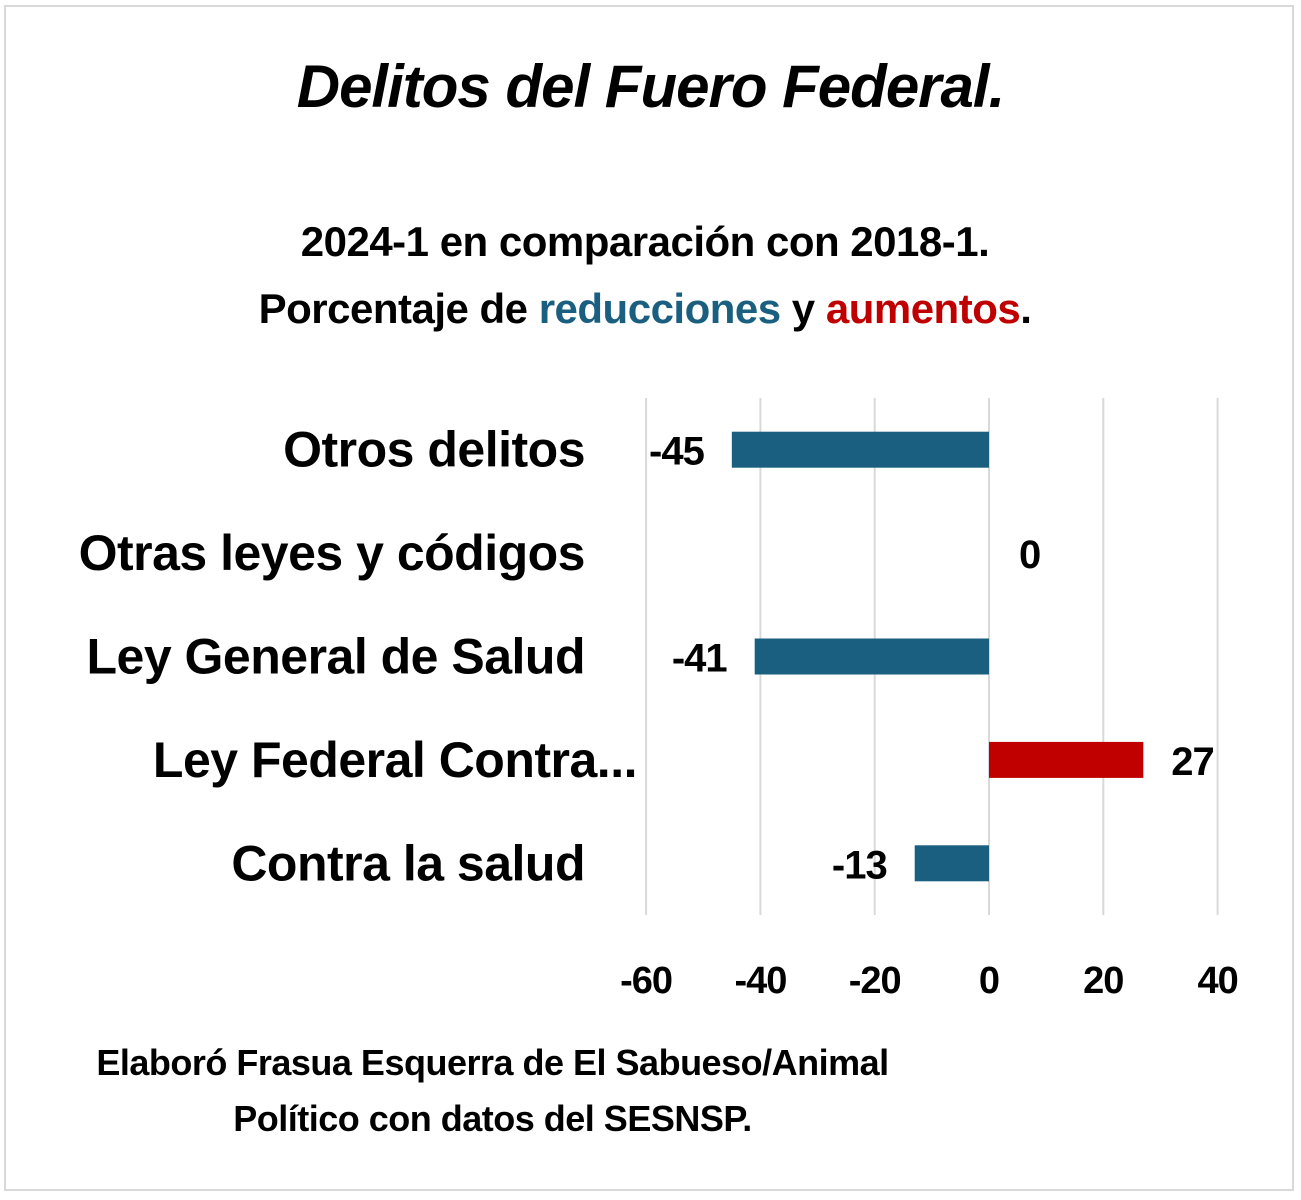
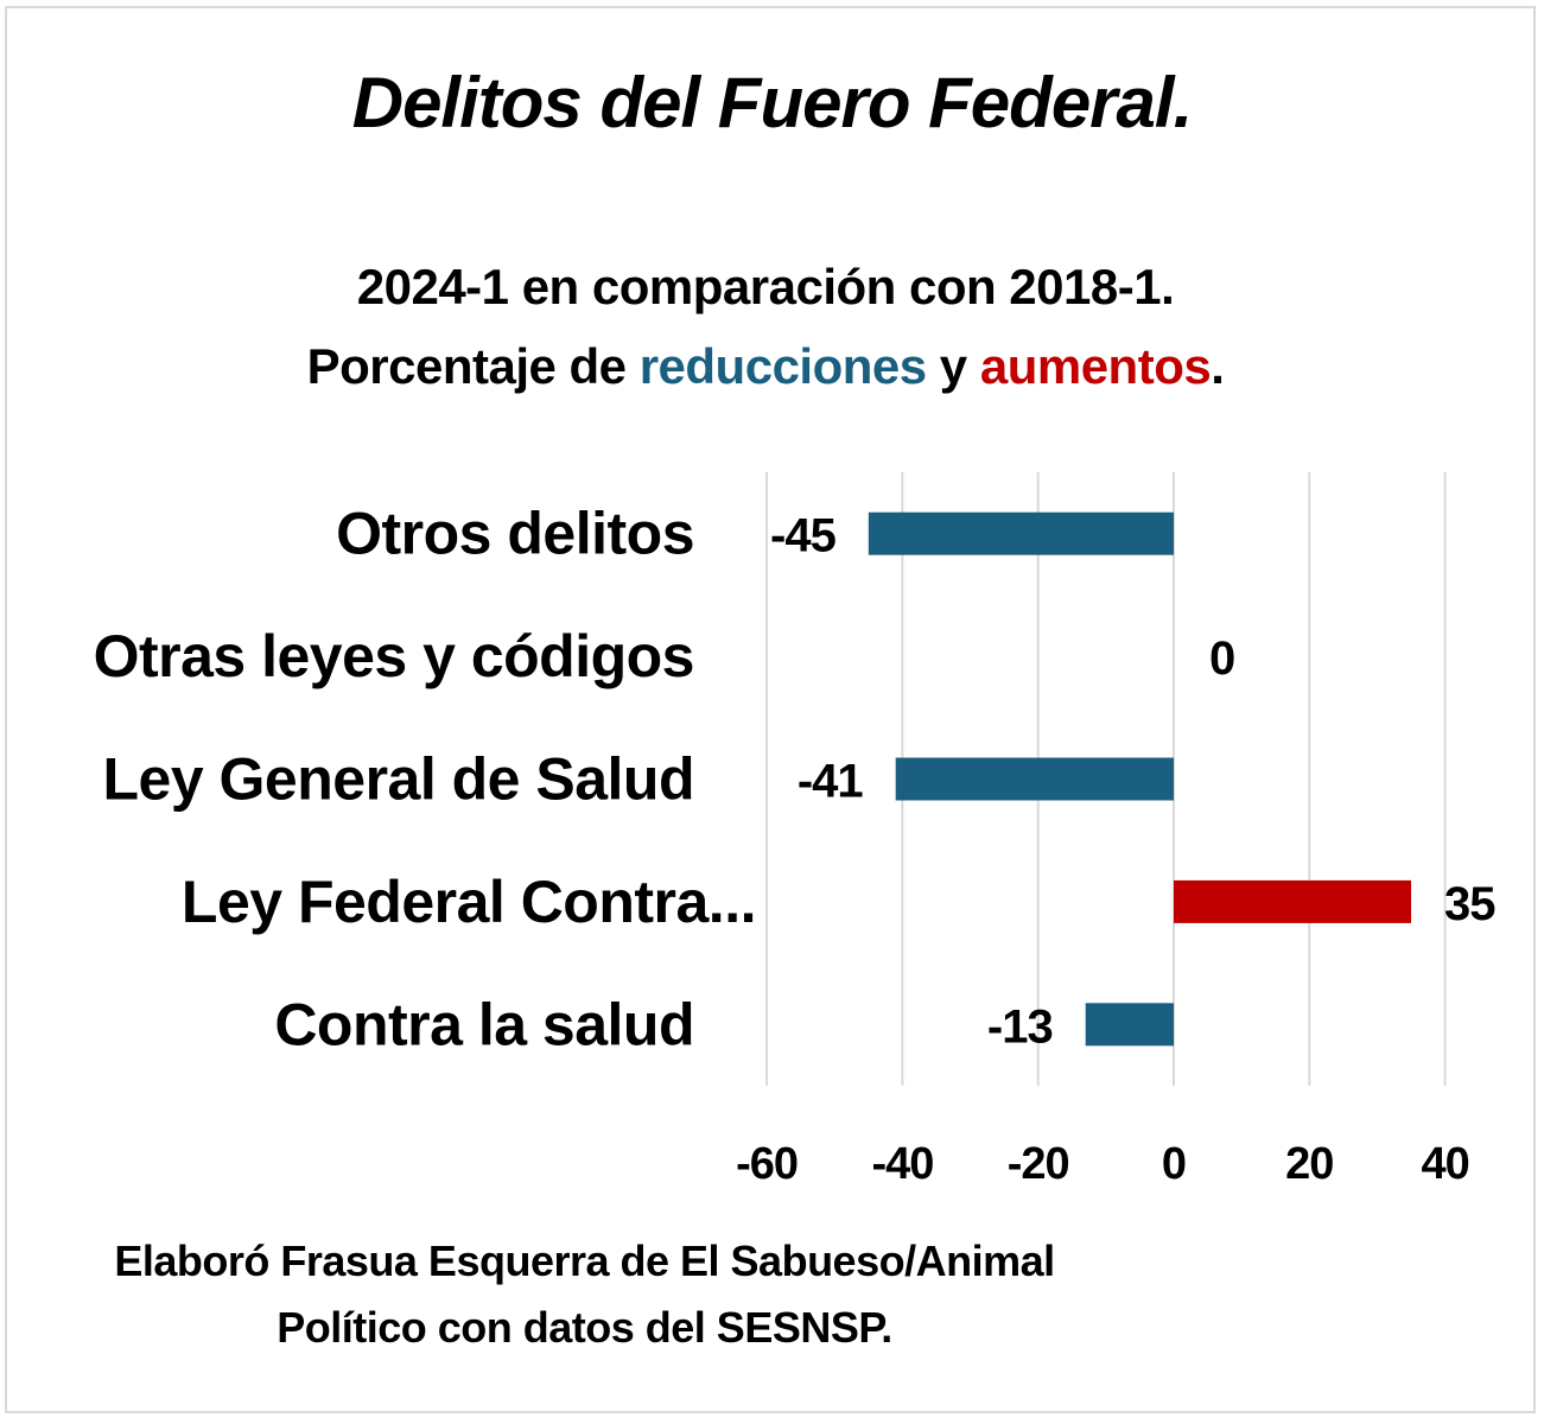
Ley Federal Contra...: 27 -> 35
